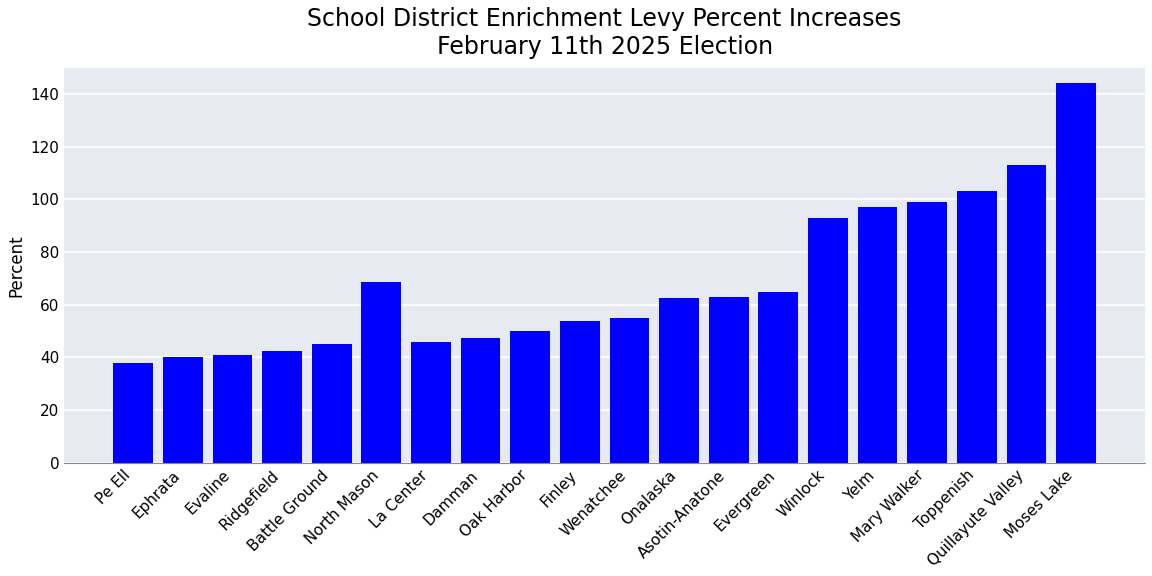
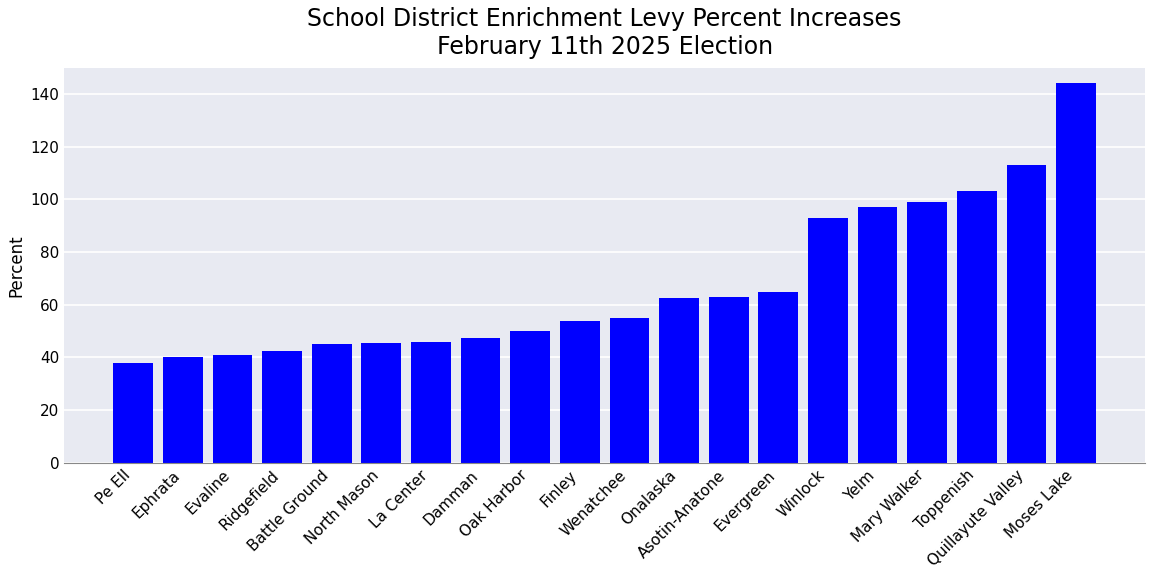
North Mason: 68.5 -> 45.5
